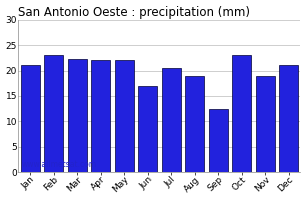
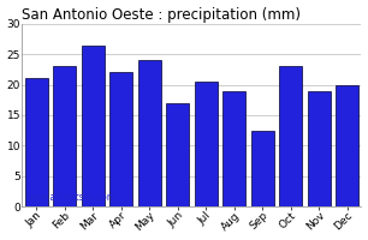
Mar: 22.2 -> 26.5
May: 22.0 -> 24.0
Dec: 21.0 -> 20.0
